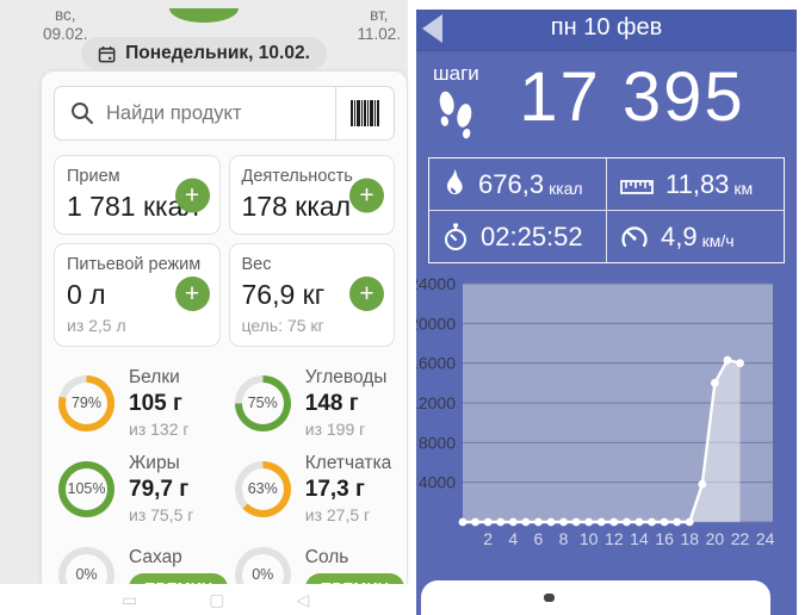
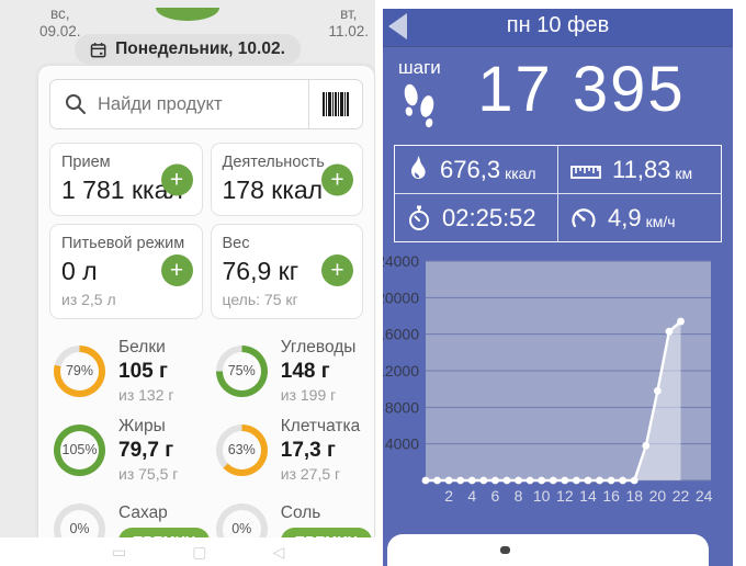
20: 14000 -> 10000
22: 16000 -> 17000
